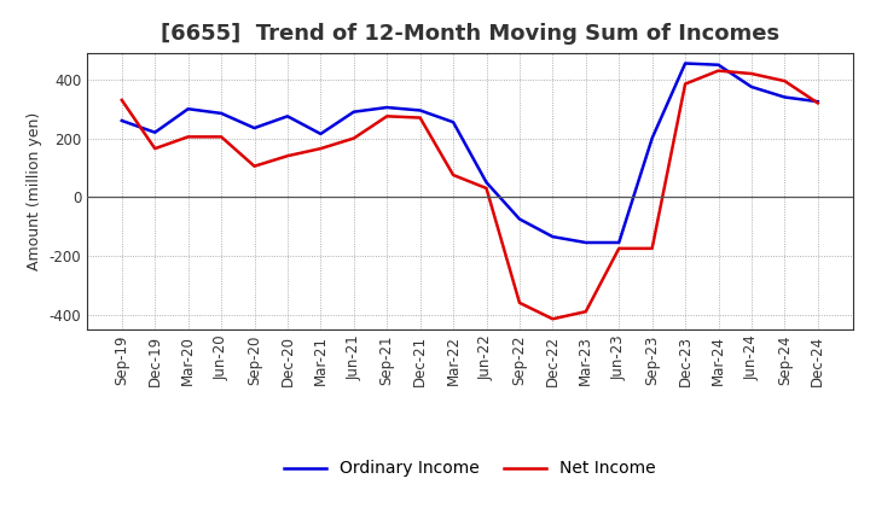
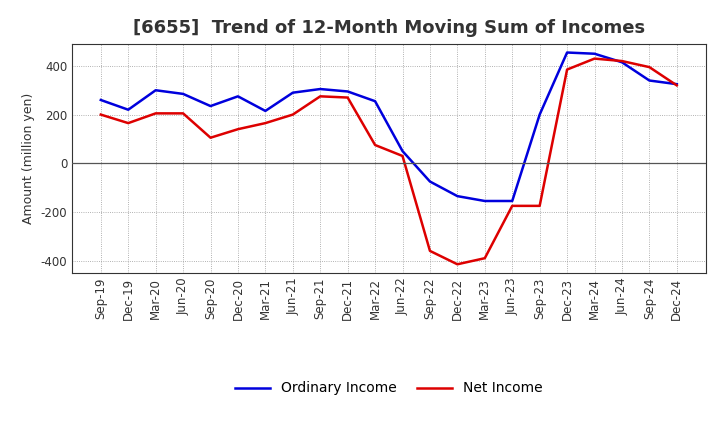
Net Income/Sep-19: 330 -> 200
Ordinary Income/Jun-24: 375 -> 415
